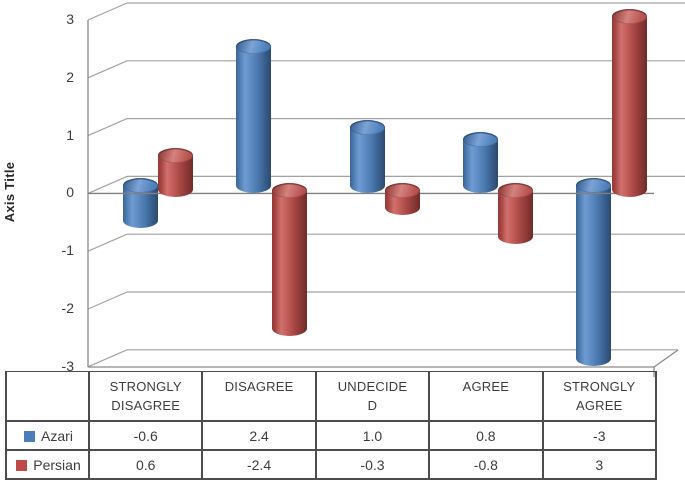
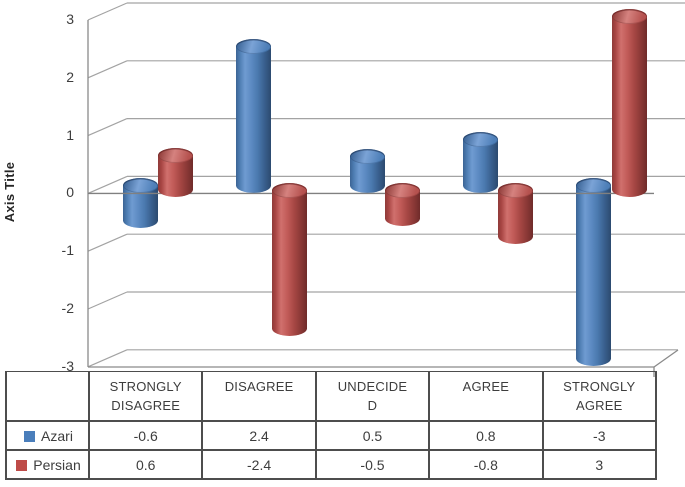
Azari/UNDECIDE D: 1.0 -> 0.5
Persian/UNDECIDE D: -0.3 -> -0.5
